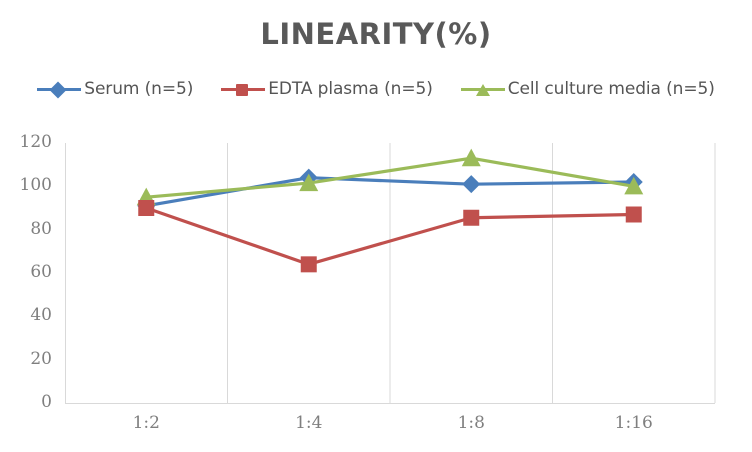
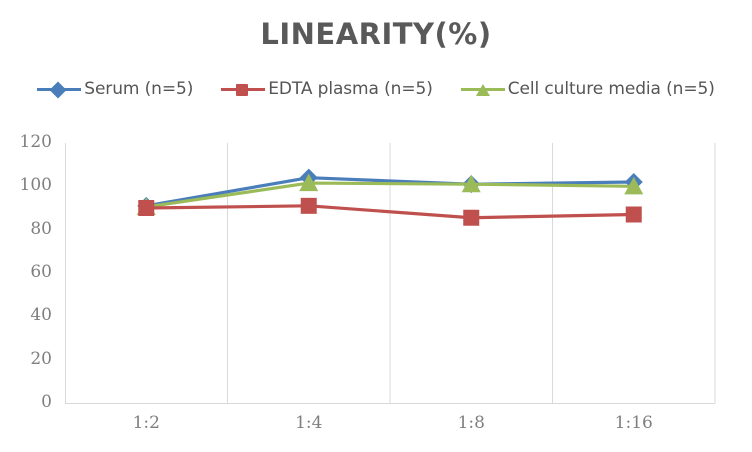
Cell culture media (n=5)/1:2: 95 -> 90
EDTA plasma (n=5)/1:4: 64 -> 91
Cell culture media (n=5)/1:8: 113 -> 101
